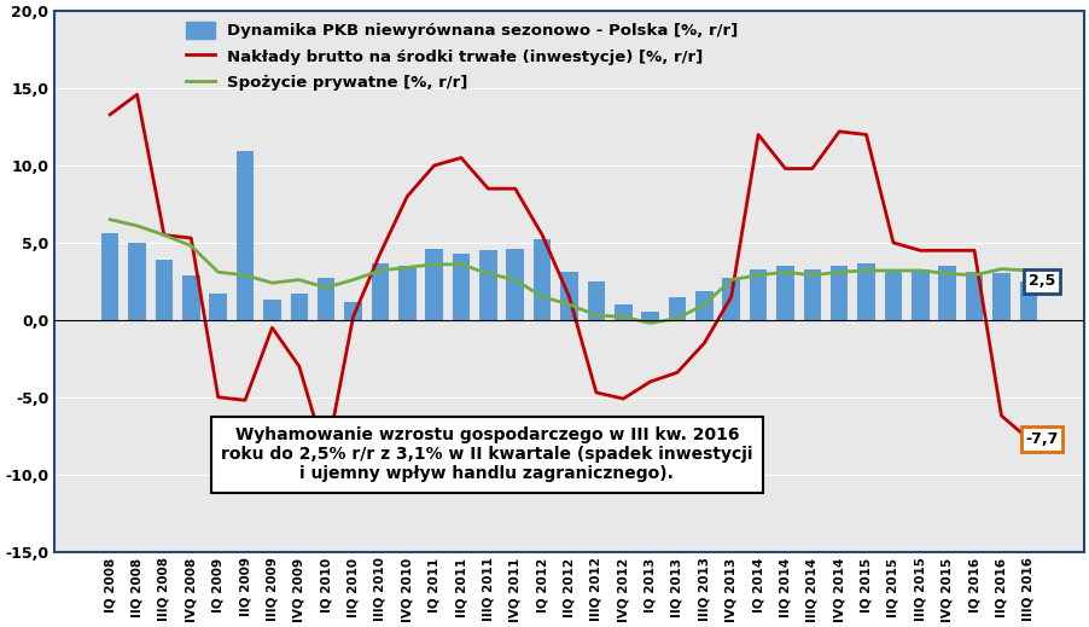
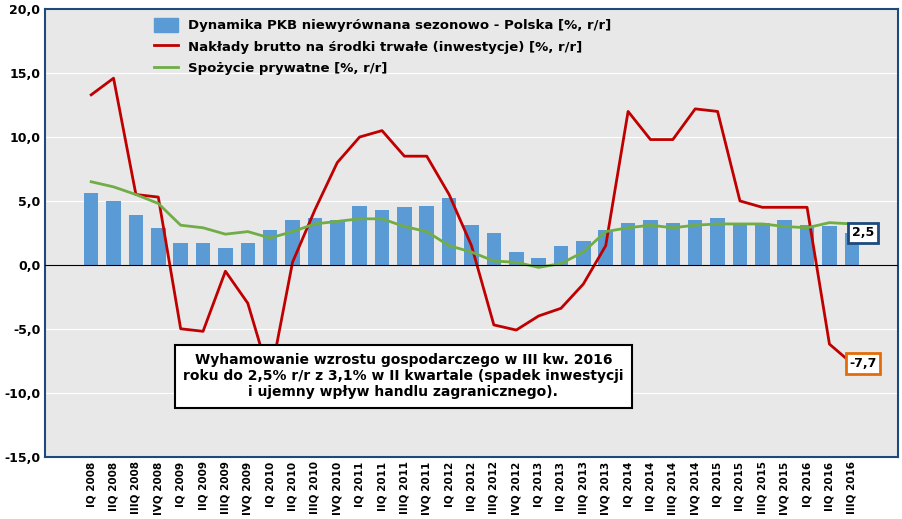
Dynamika PKB niewyrównana sezonowo - Polska [%, r/r]/IIQ 2009: 10,9 -> 1,7
Dynamika PKB niewyrównana sezonowo - Polska [%, r/r]/IIQ 2010: 1,2 -> 3,5
